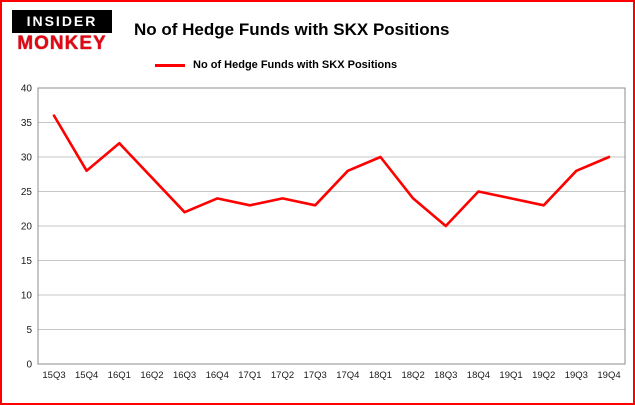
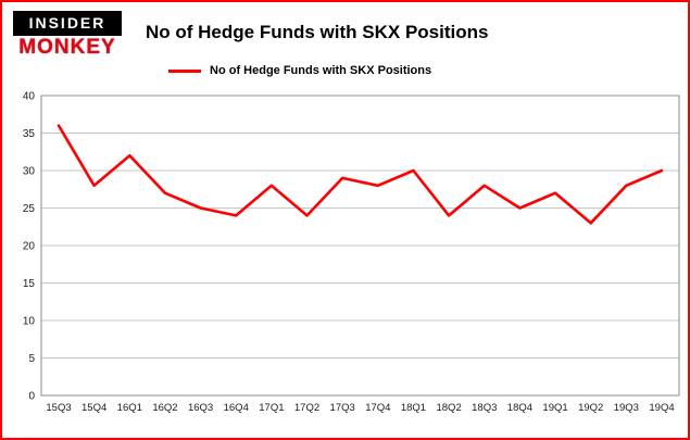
16Q3: 22 -> 25
17Q1: 23 -> 28
17Q3: 23 -> 29
18Q3: 20 -> 28
19Q1: 24 -> 27
